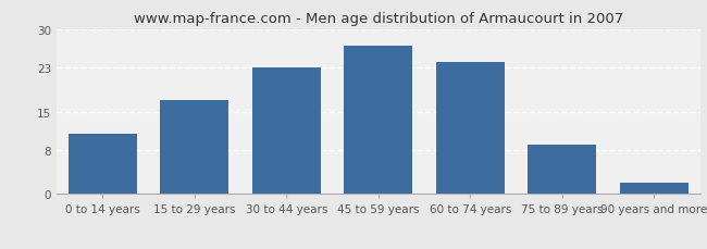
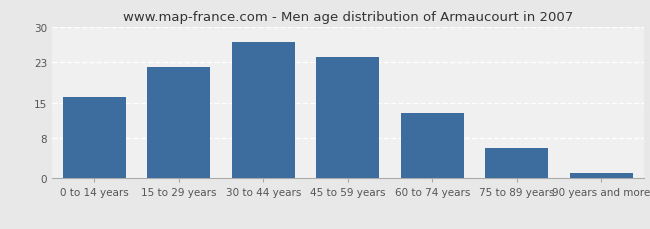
0 to 14 years: 11 -> 16
15 to 29 years: 17 -> 22
30 to 44 years: 23 -> 27
45 to 59 years: 27 -> 24
60 to 74 years: 24 -> 13
75 to 89 years: 9 -> 6
90 years and more: 2 -> 1
